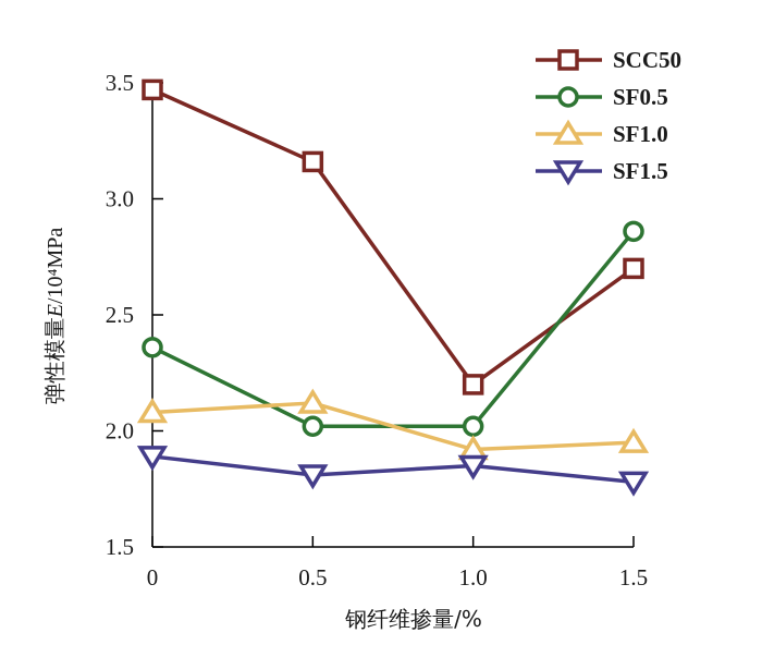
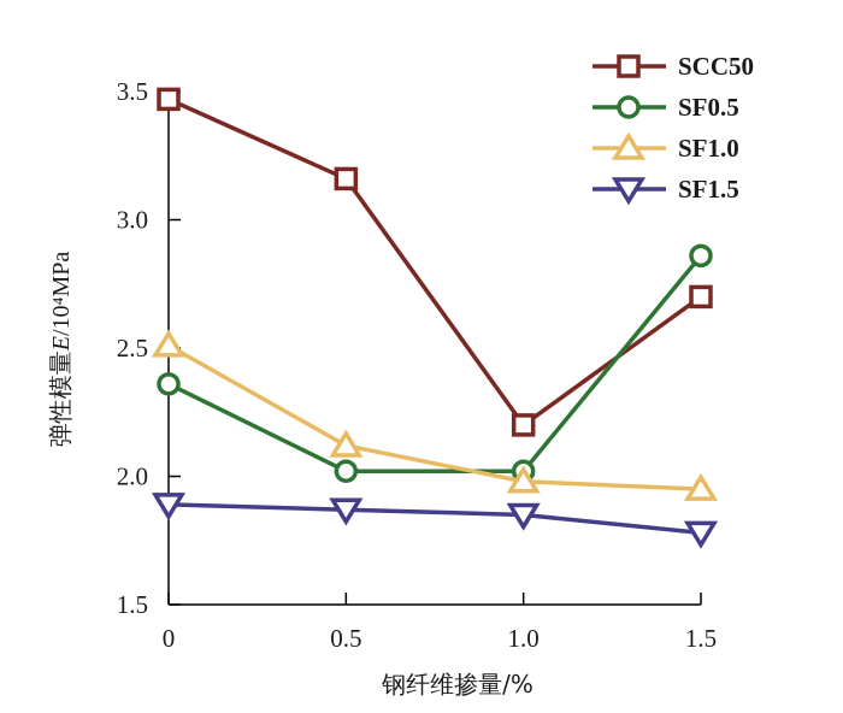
SF1.0/0: 2.08 -> 2.51
SF1.5/0.5: 1.81 -> 1.87
SF1.0/1.0: 1.92 -> 1.98
